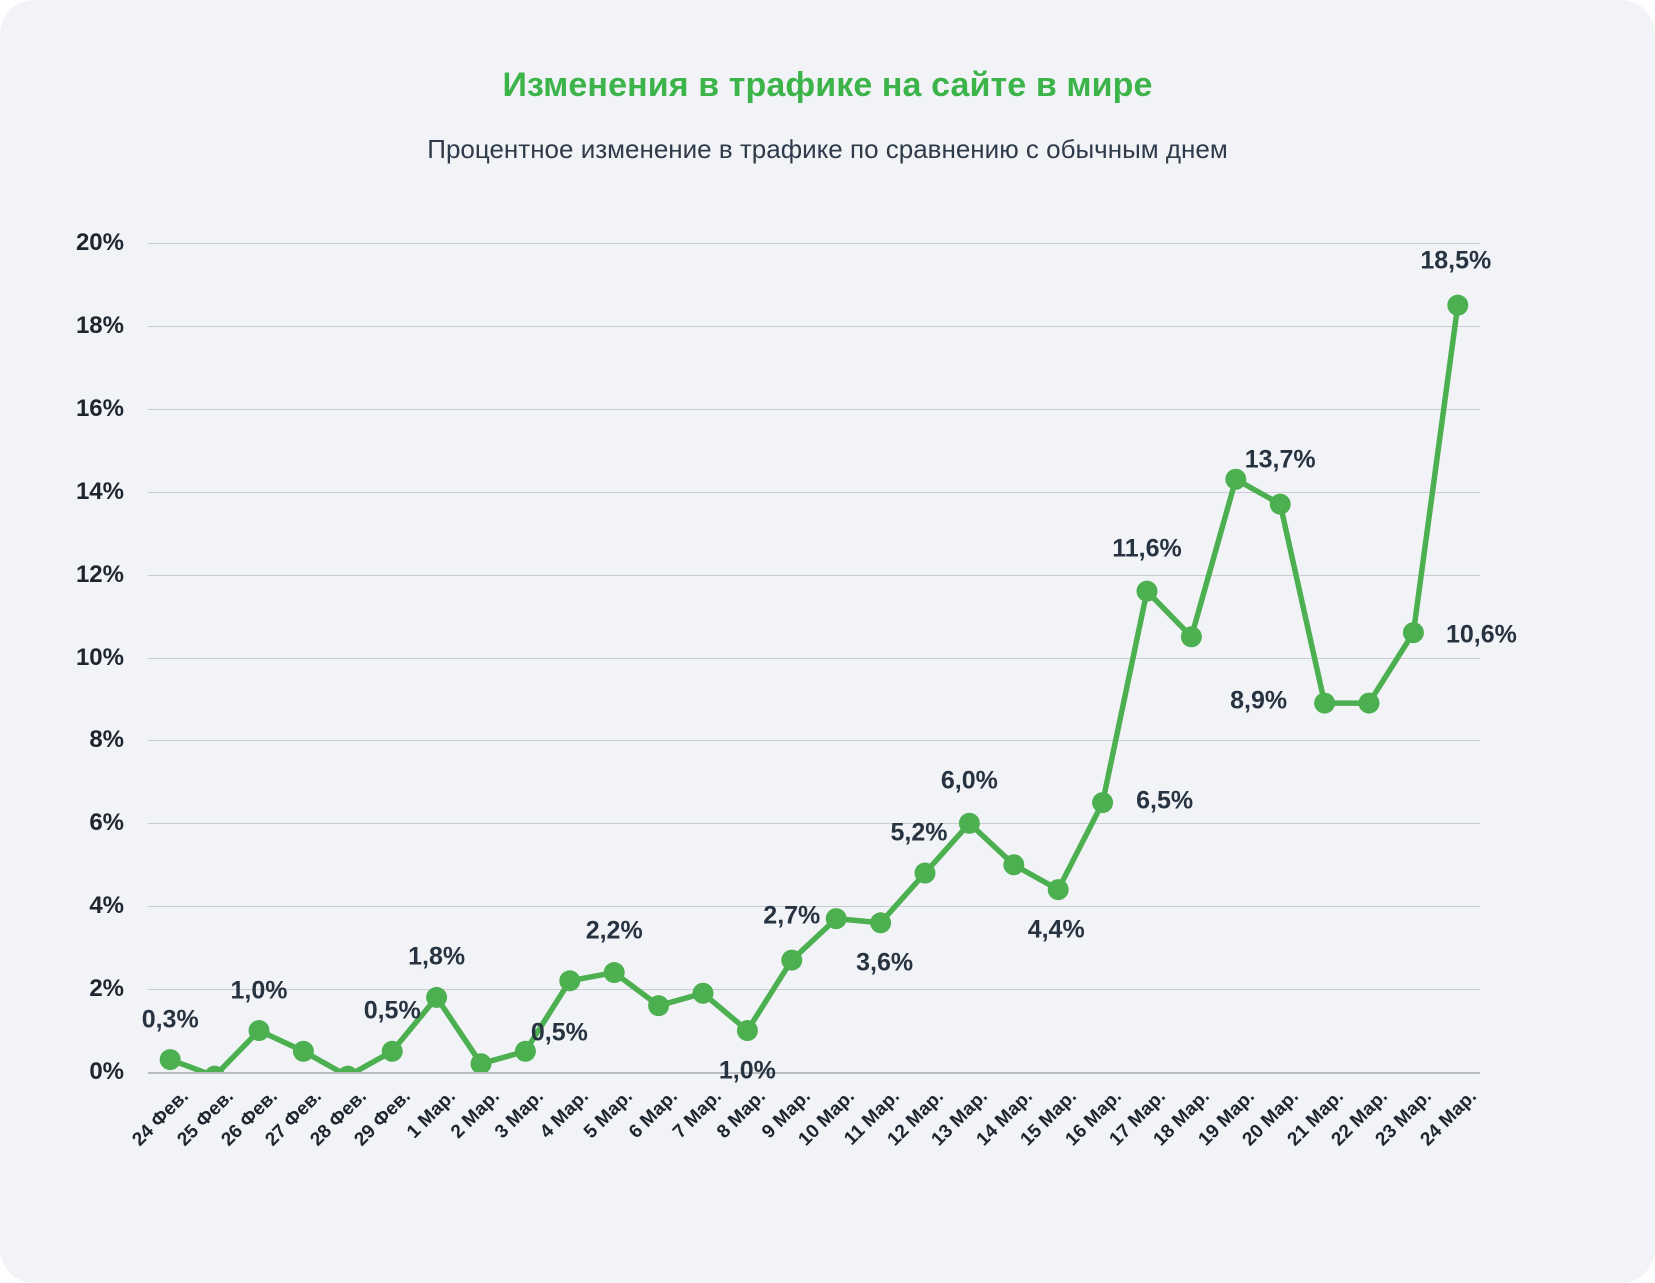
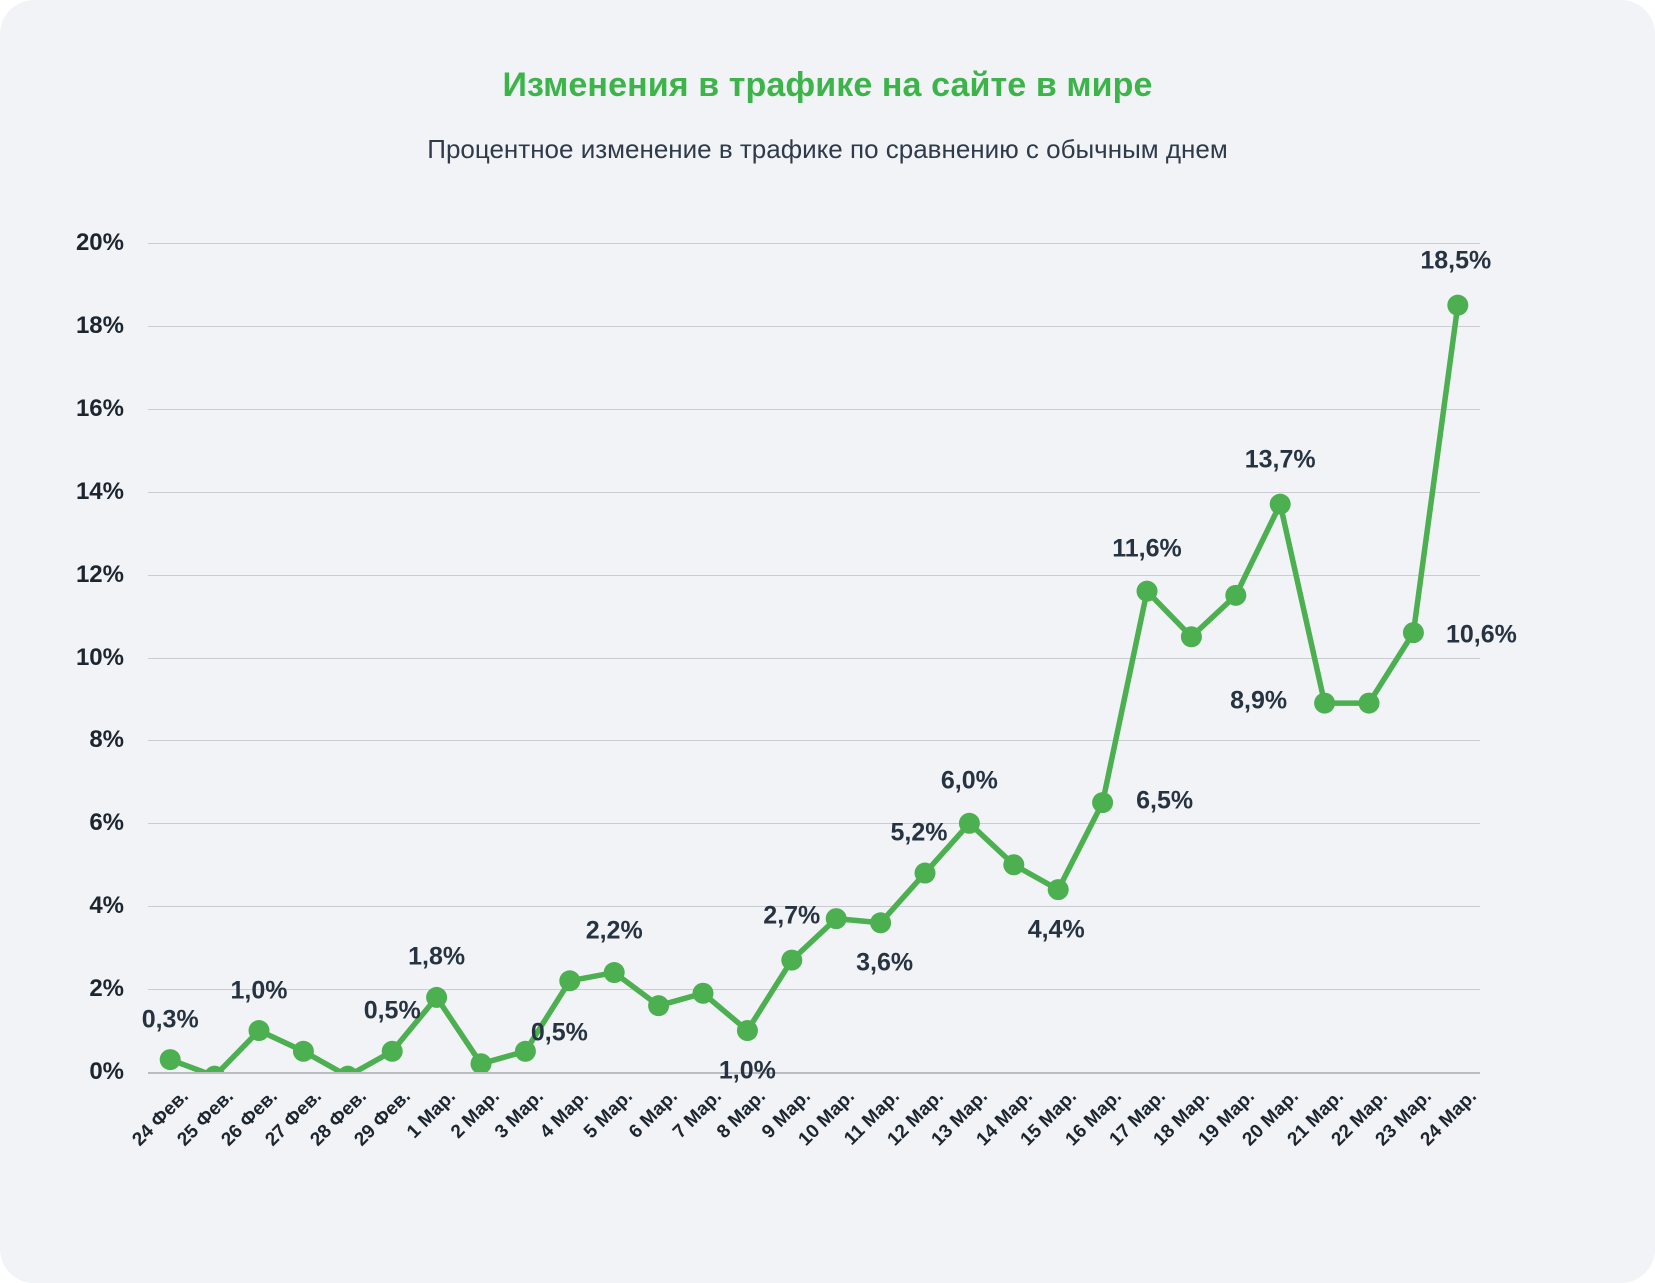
19 Мар.: 14.3% -> 11.5%
